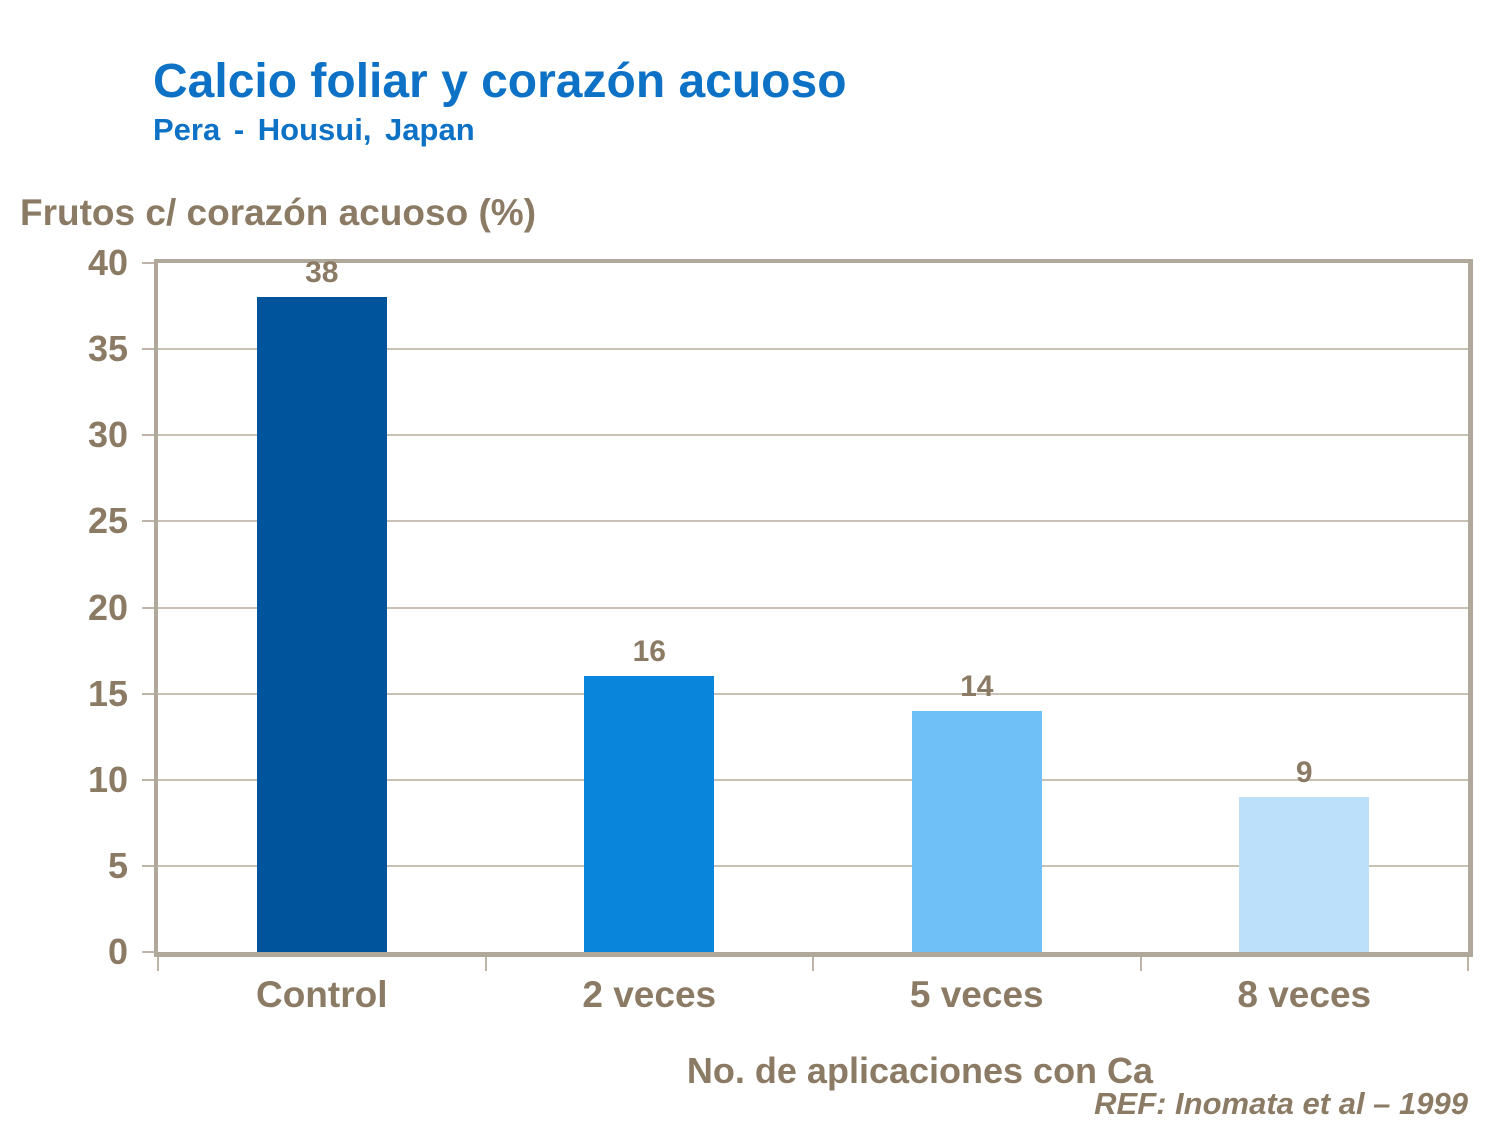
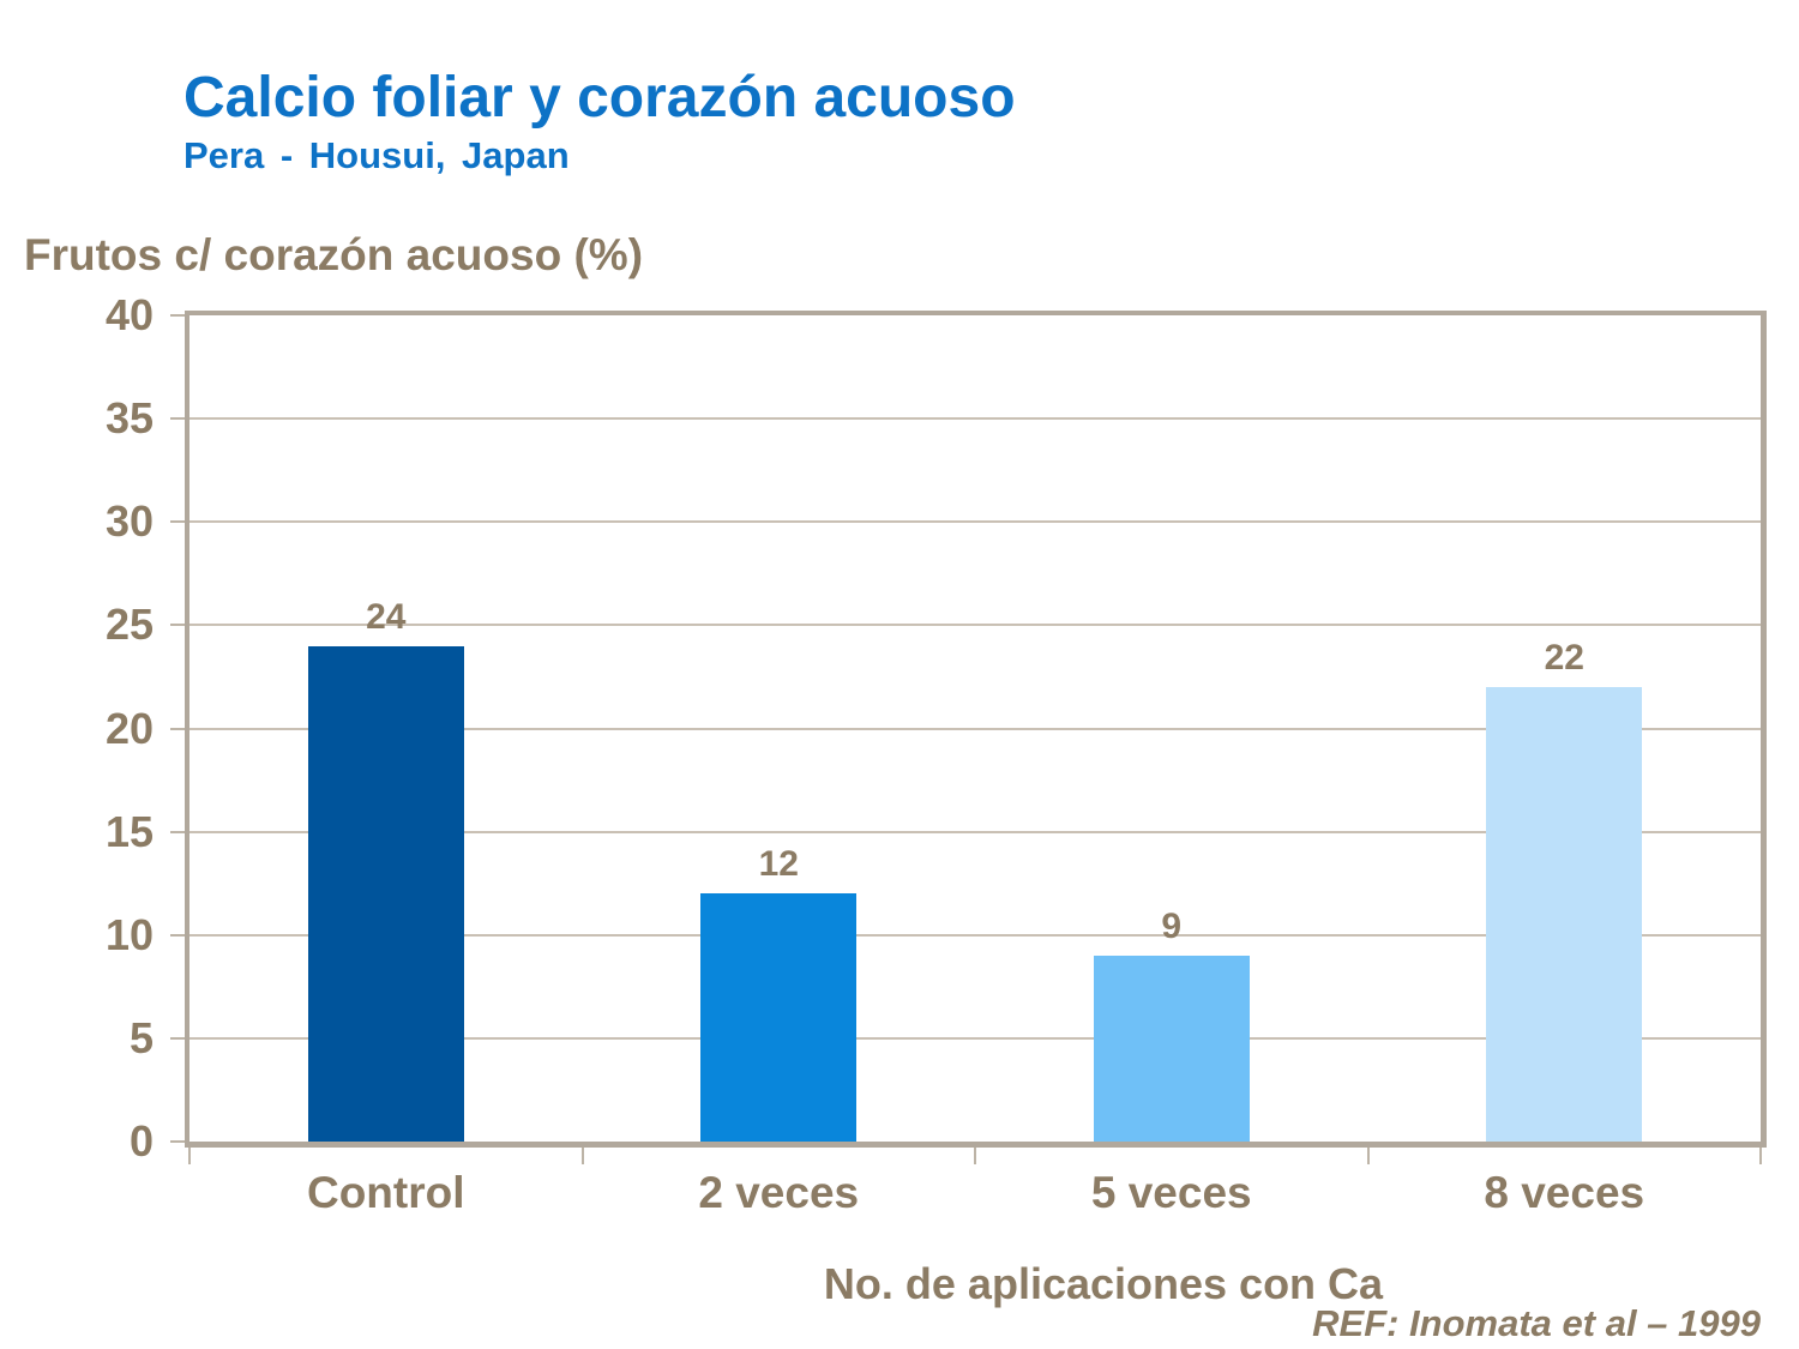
Control: 38 -> 24
2 veces: 16 -> 12
5 veces: 14 -> 9
8 veces: 9 -> 22
